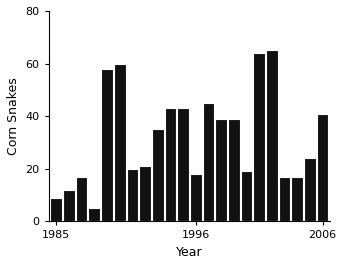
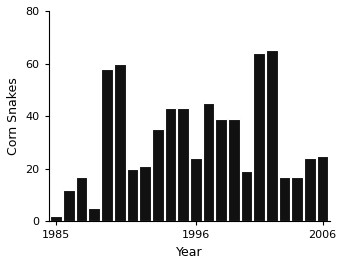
1985: 9 -> 2
1996: 18 -> 24
2006: 41 -> 25
